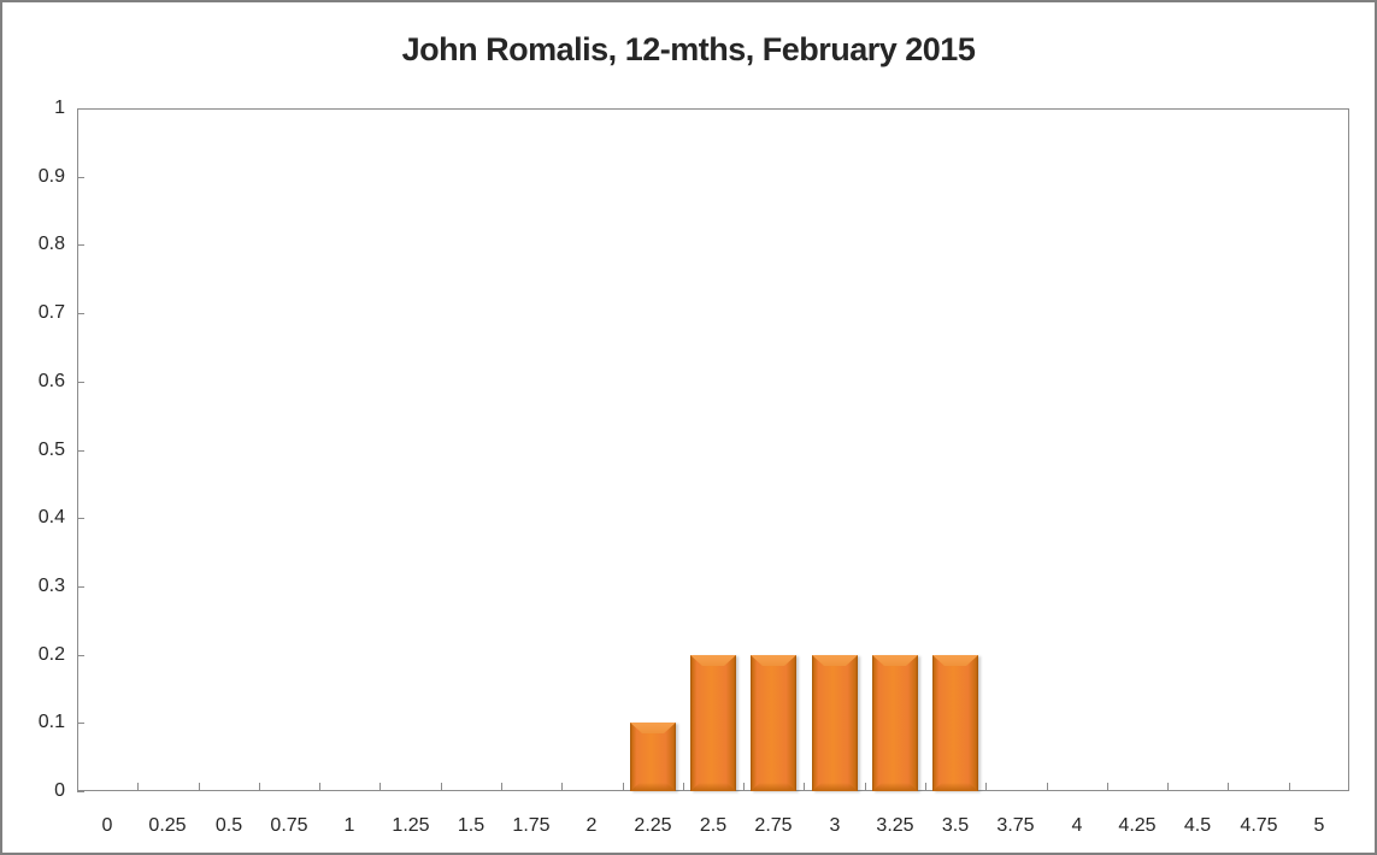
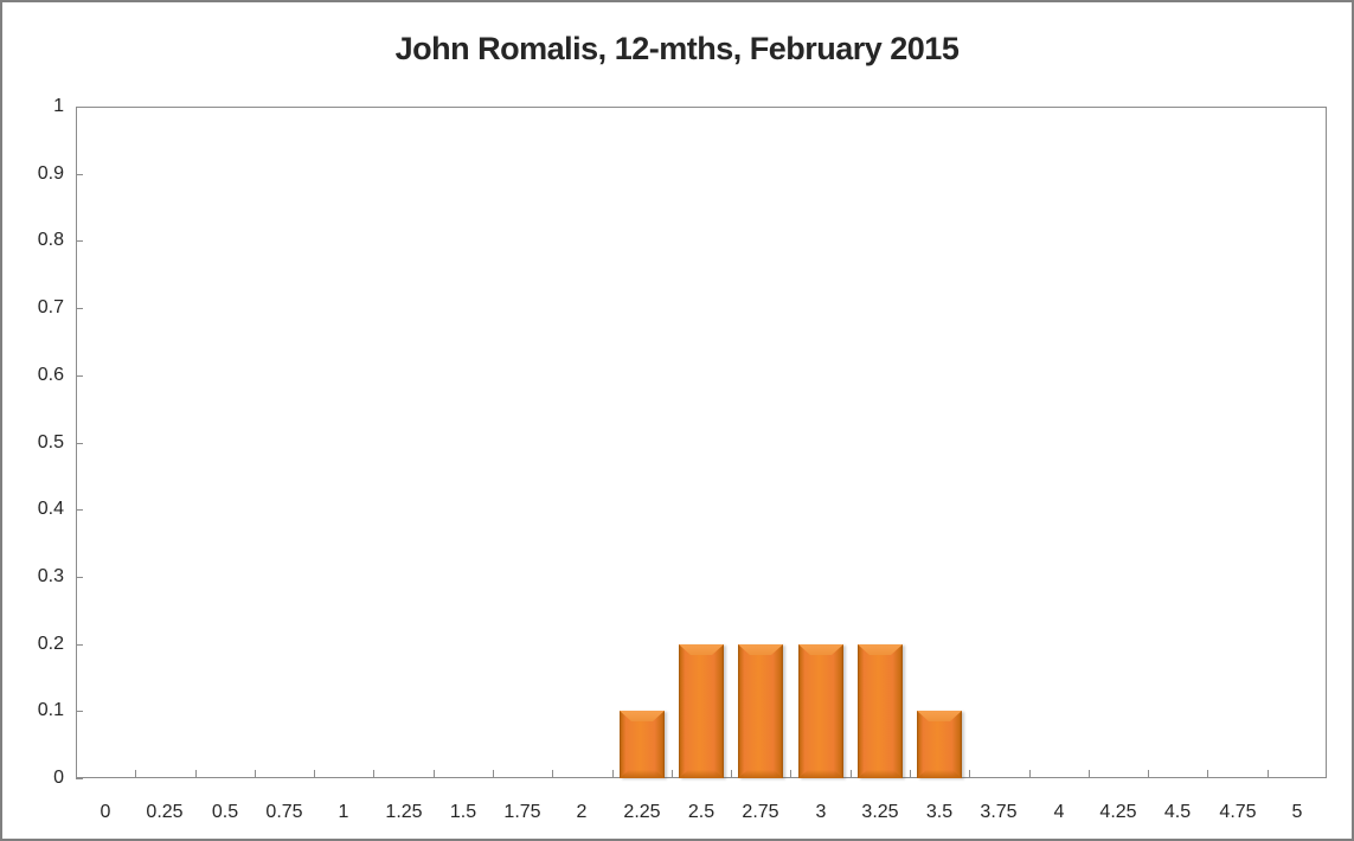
3.5: 0.2 -> 0.1
